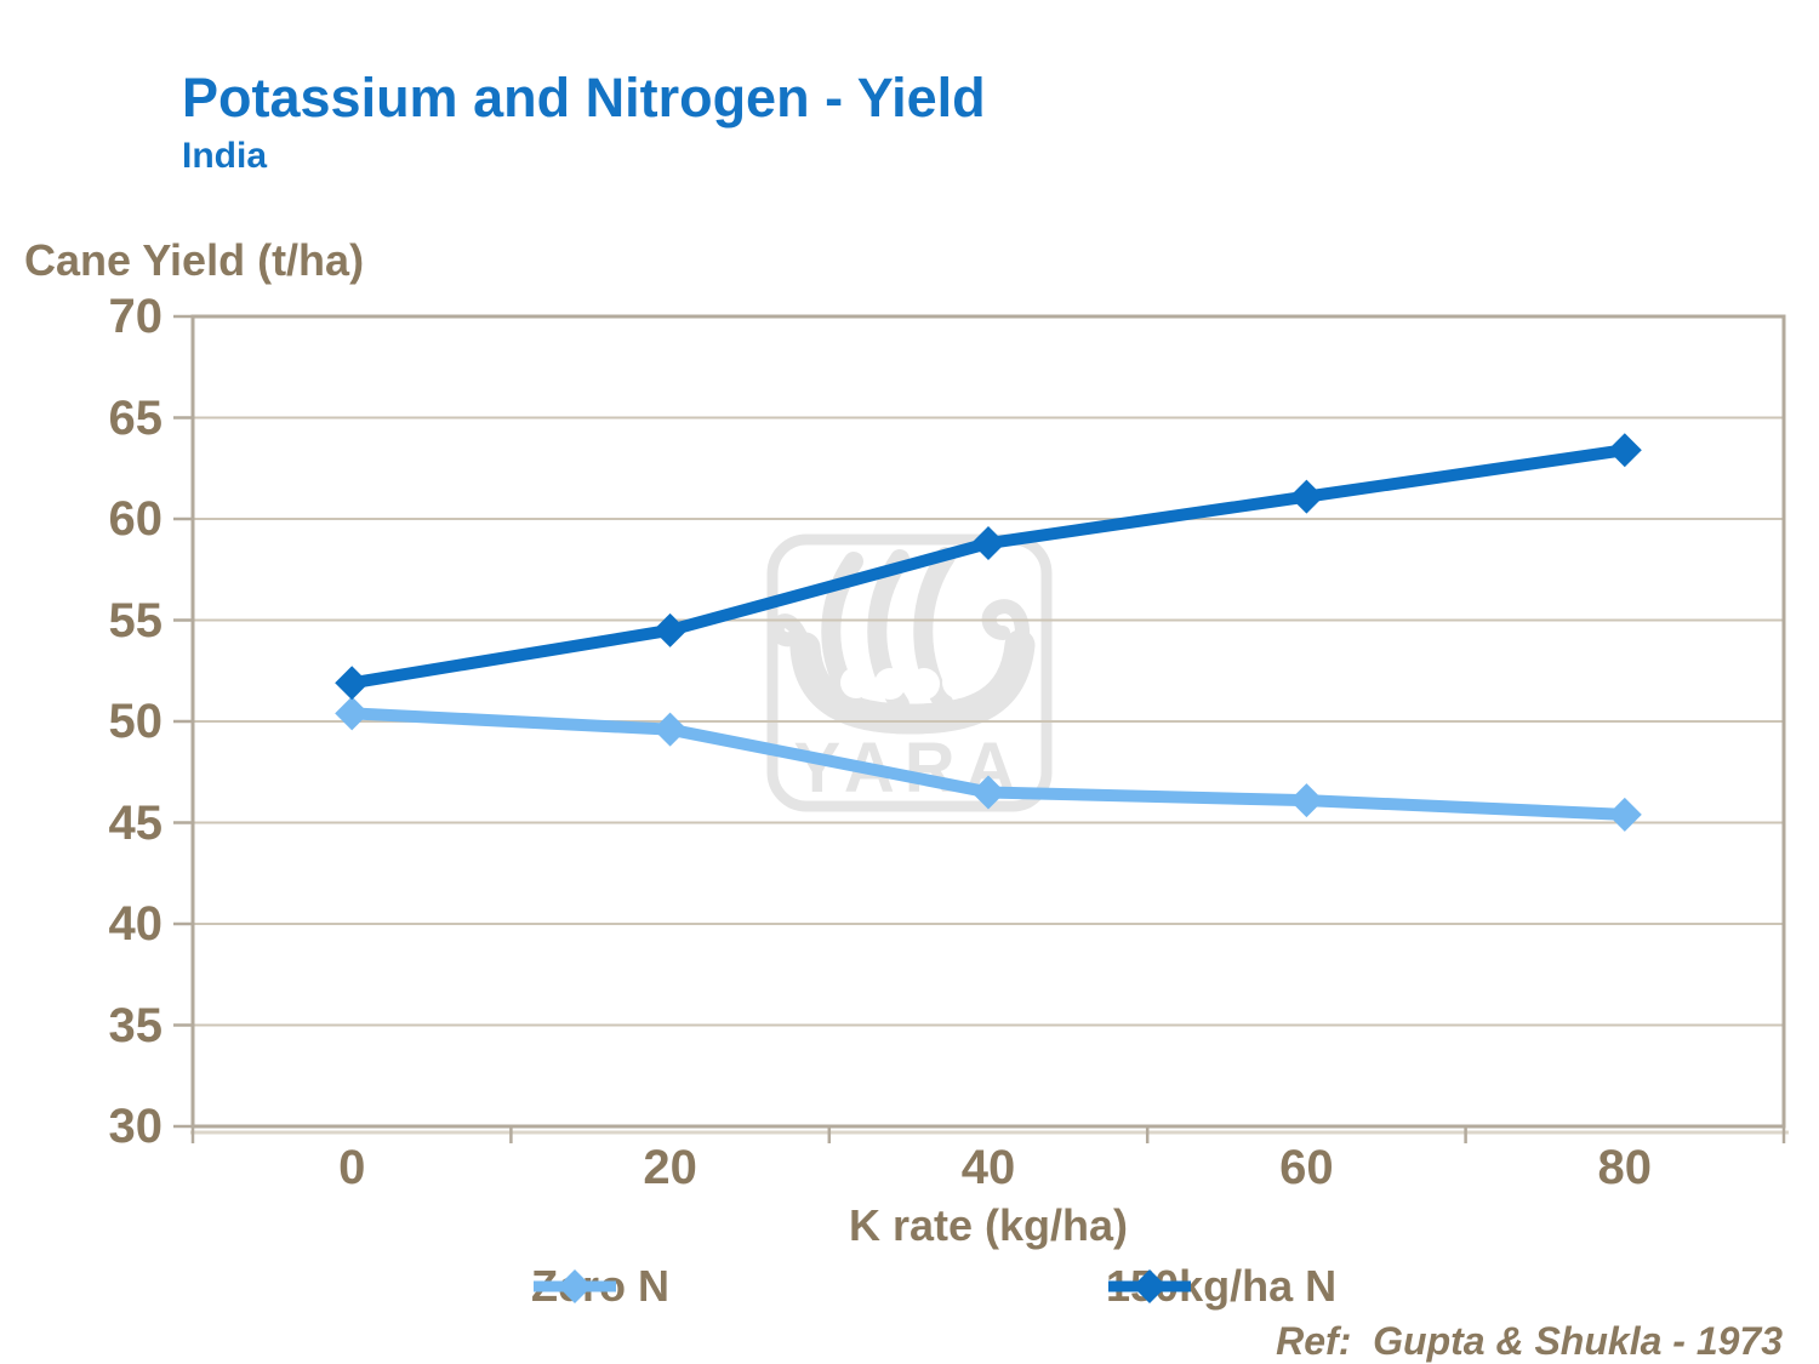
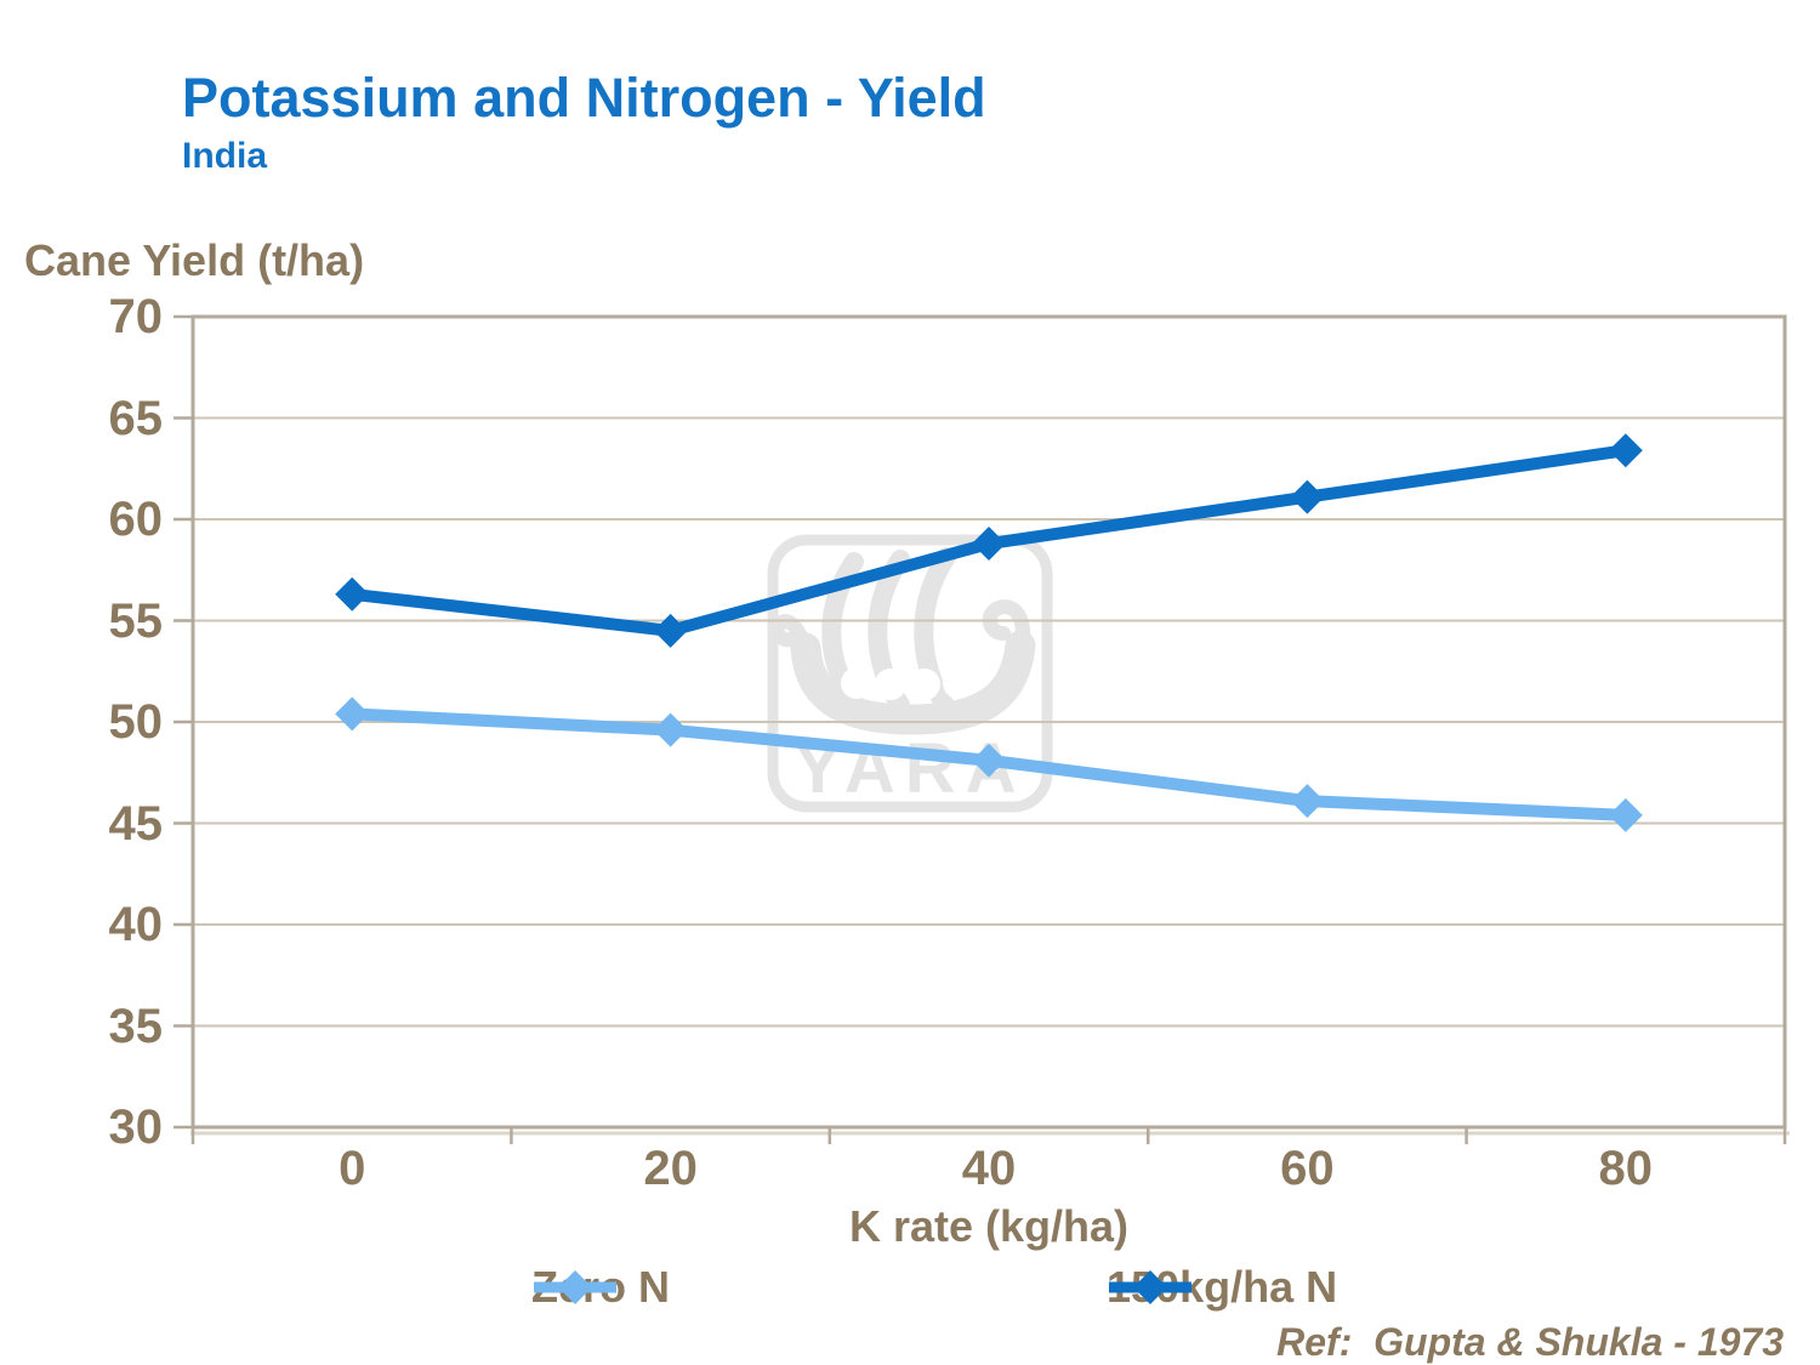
150kg/ha N/0: 51.9 -> 56.3
Zero N/40: 46.5 -> 48.1
